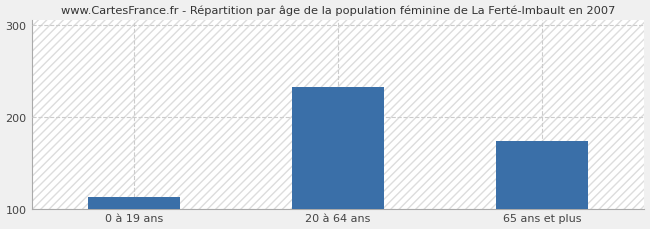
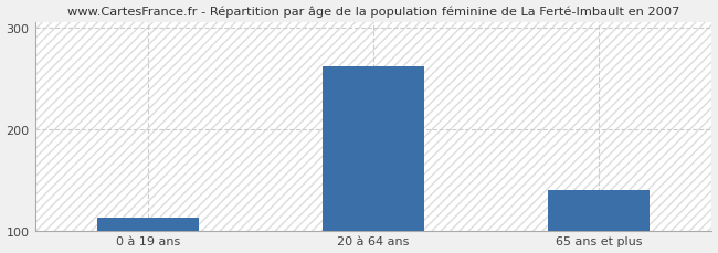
20 à 64 ans: 232 -> 262
65 ans et plus: 174 -> 140
